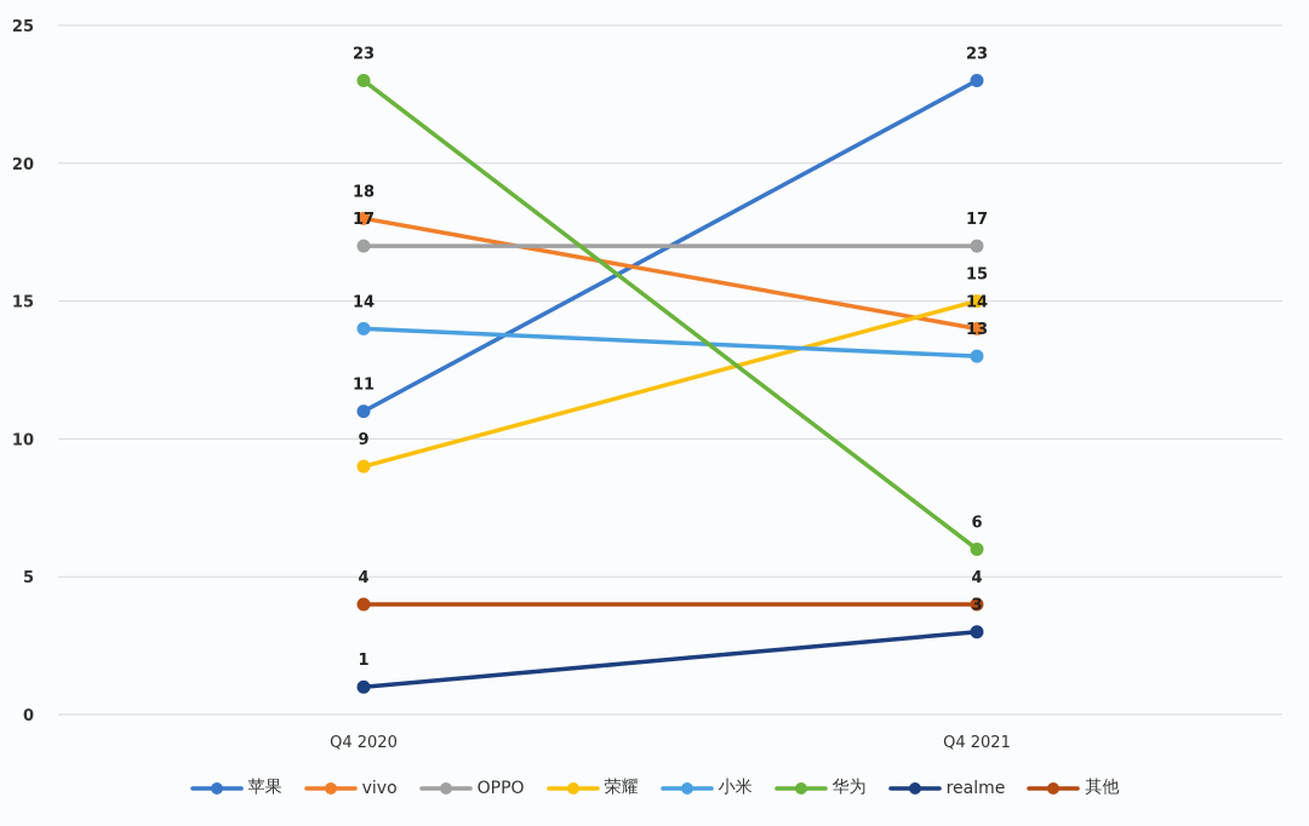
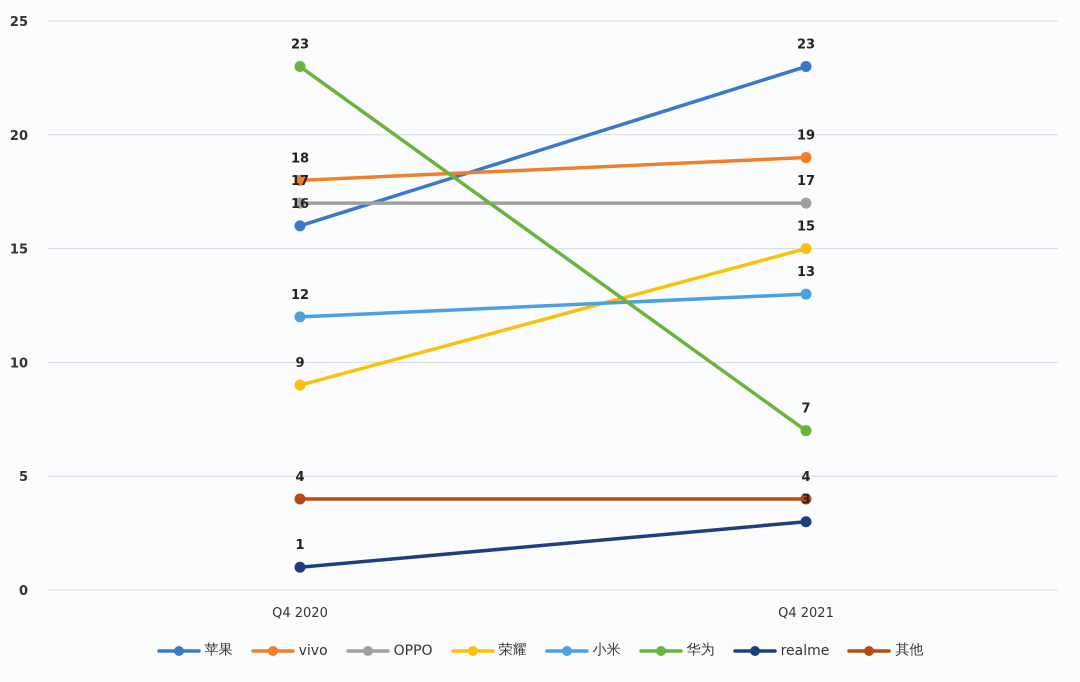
苹果/Q4 2020: 11 -> 16
小米/Q4 2020: 14 -> 12
vivo/Q4 2021: 14 -> 19
华为/Q4 2021: 6 -> 7
